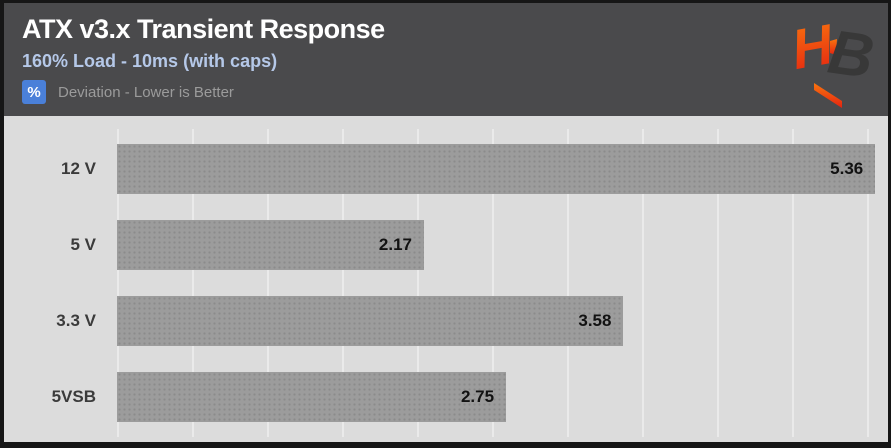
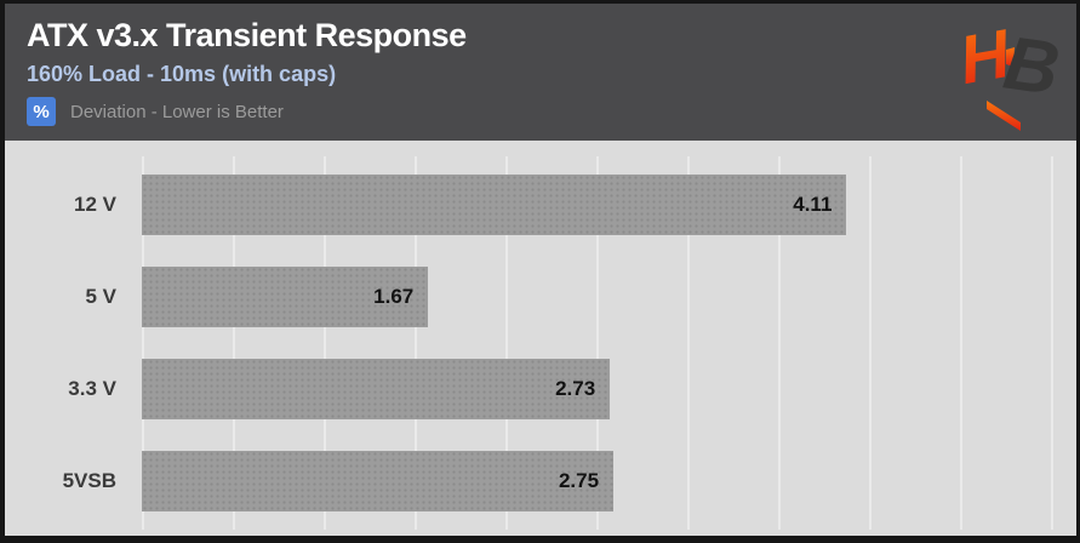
12 V: 5.36 -> 4.11
5 V: 2.17 -> 1.67
3.3 V: 3.58 -> 2.73
